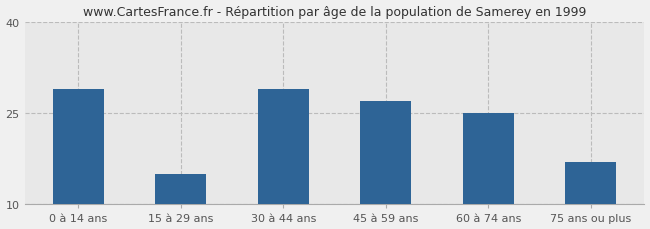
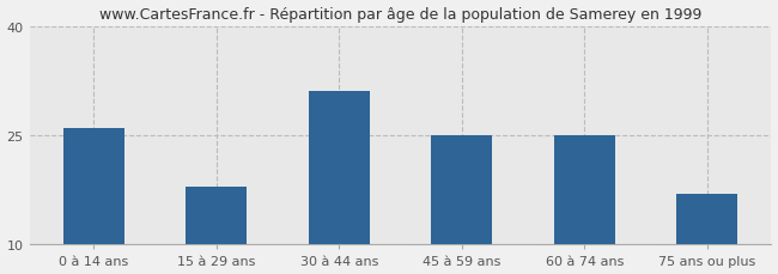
0 à 14 ans: 29 -> 26
15 à 29 ans: 15 -> 18
30 à 44 ans: 29 -> 31
45 à 59 ans: 27 -> 25
